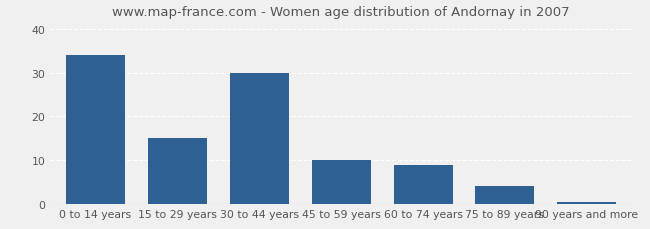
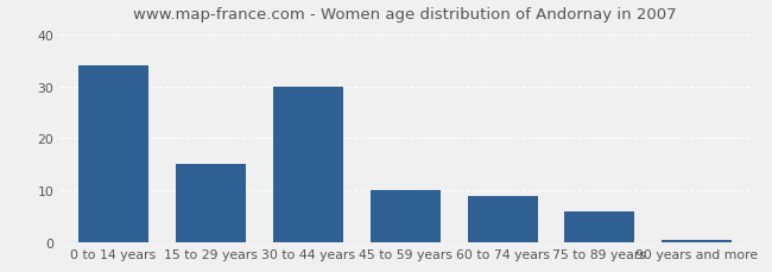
75 to 89 years: 4.0 -> 6.0
